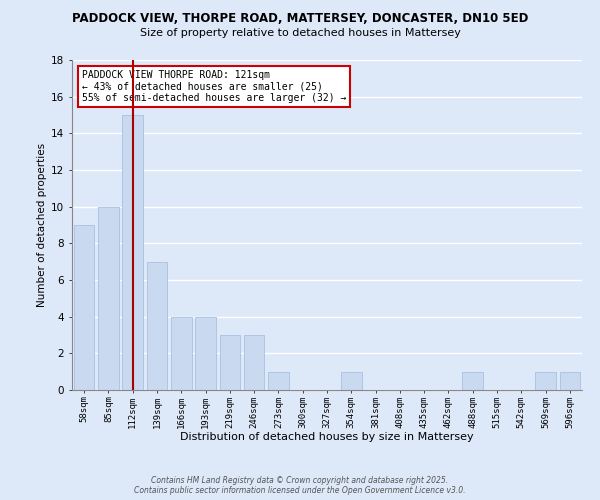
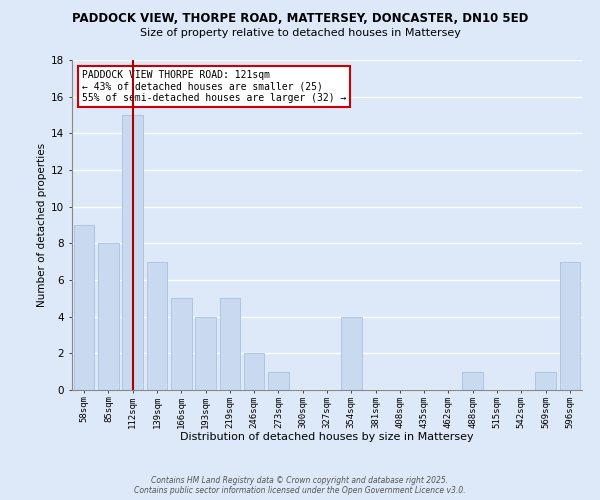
85sqm: 10 -> 8
166sqm: 4 -> 5
219sqm: 3 -> 5
246sqm: 3 -> 2
354sqm: 1 -> 4
596sqm: 1 -> 7
